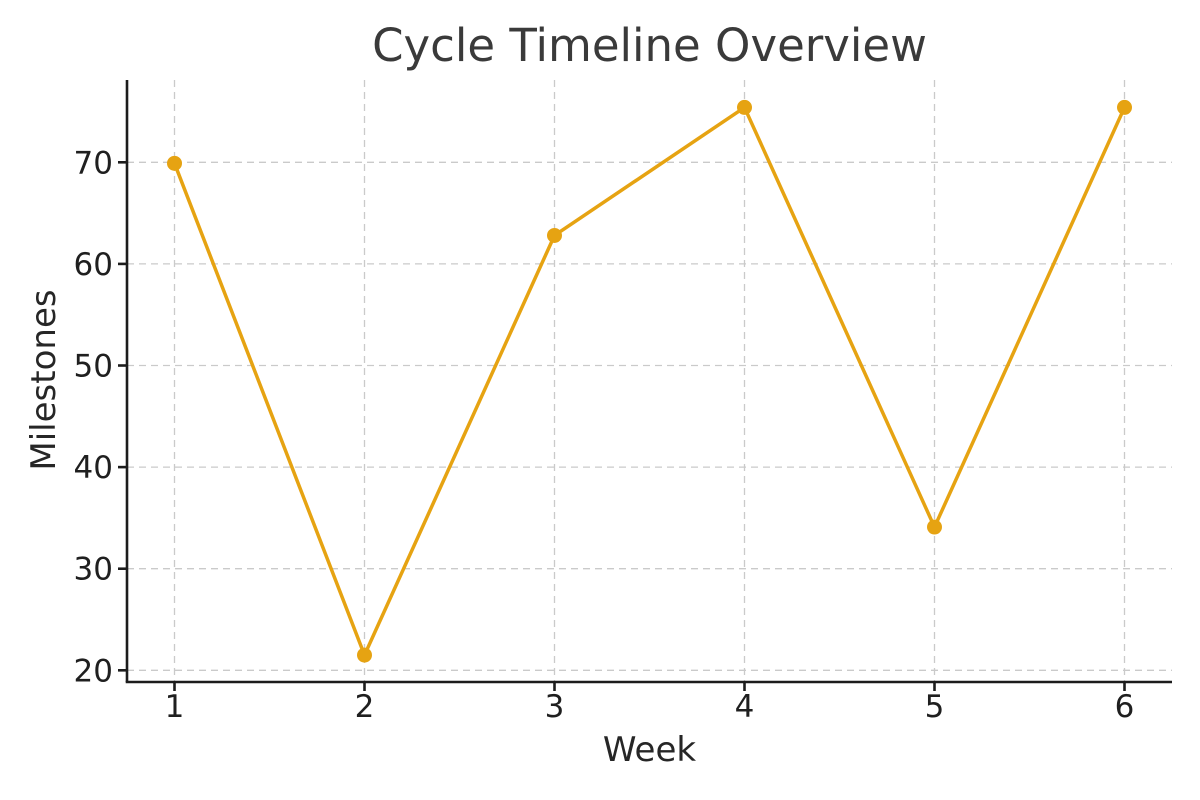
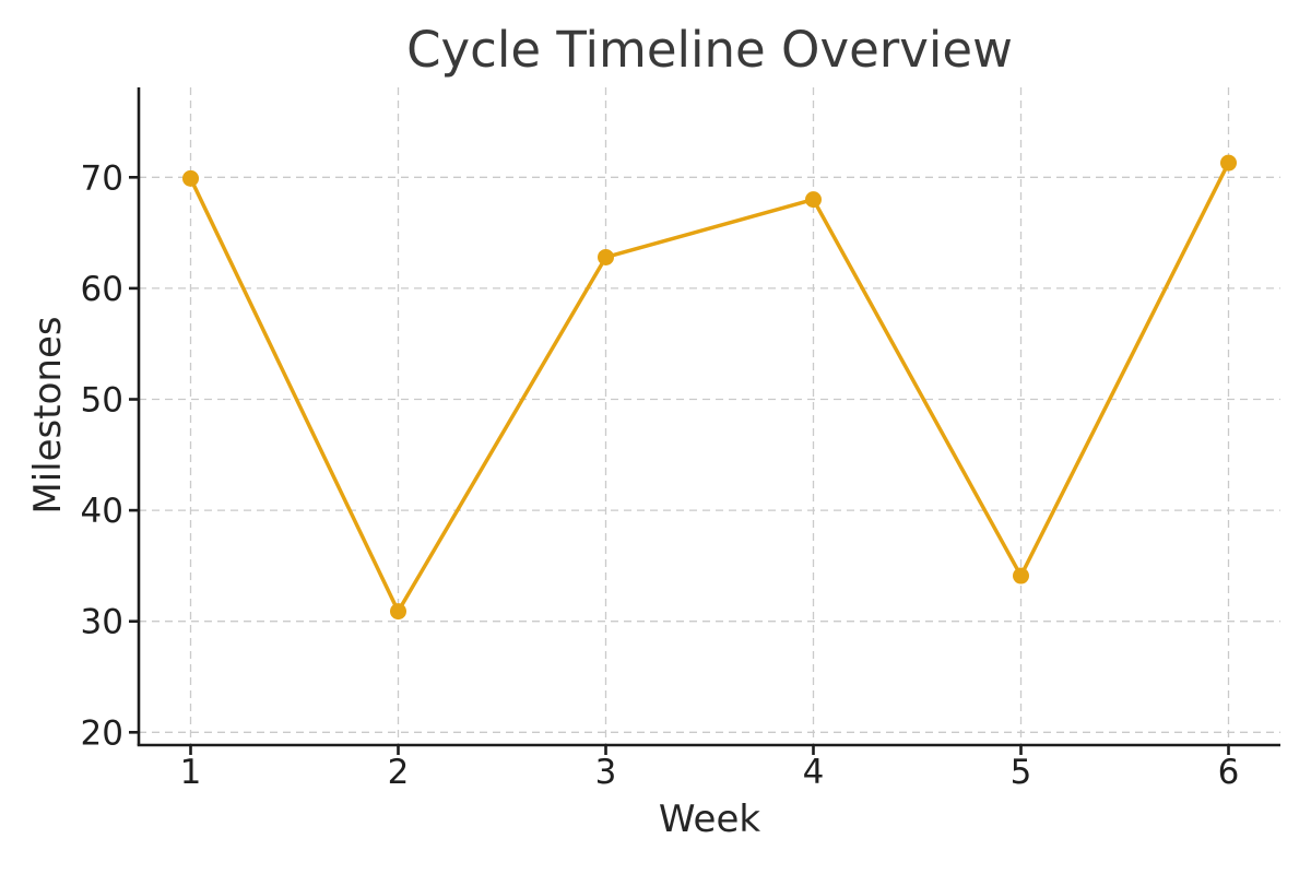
2: 21.5 -> 30.9
4: 75.4 -> 68.0
6: 75.4 -> 71.3
